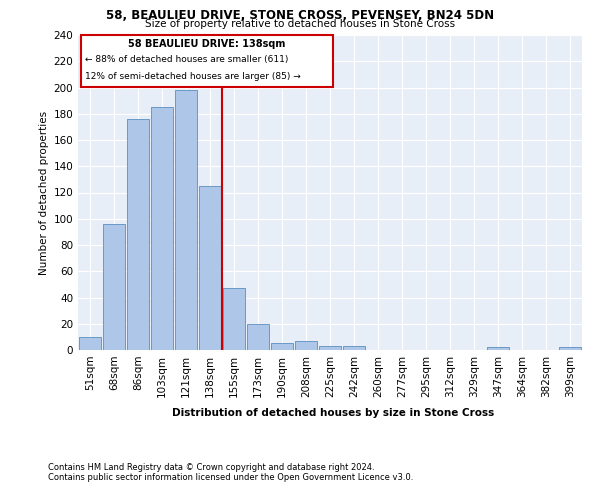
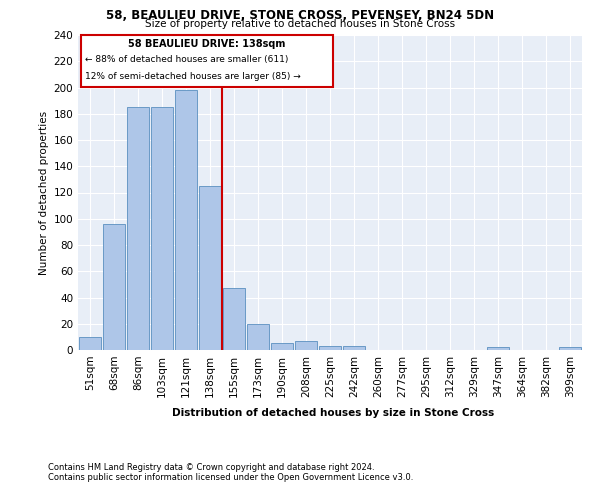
86sqm: 176 -> 185
